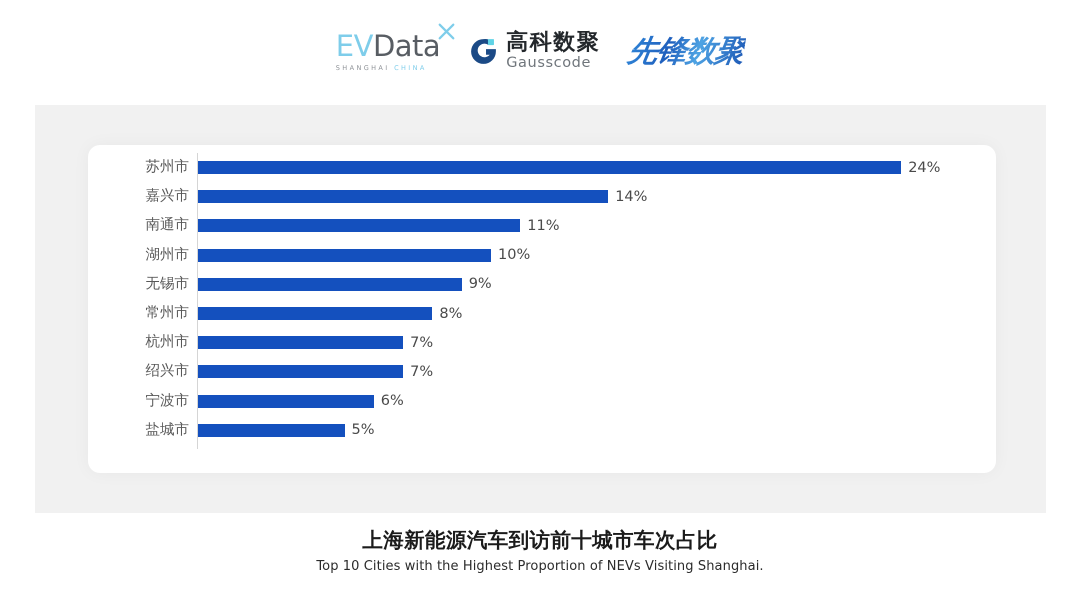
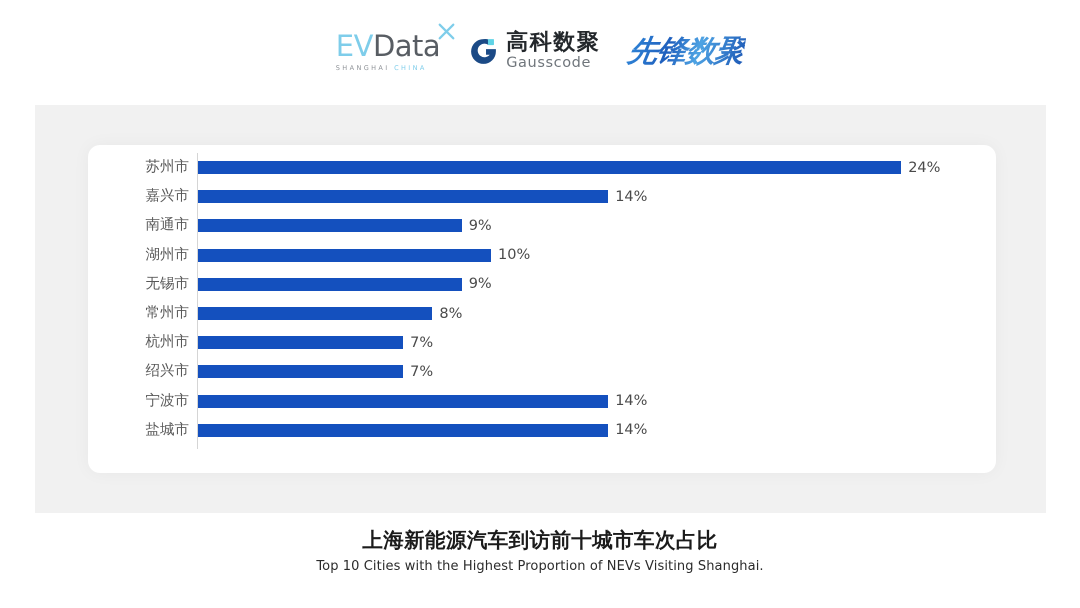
南通市: 11% -> 9%
宁波市: 6% -> 14%
盐城市: 5% -> 14%
